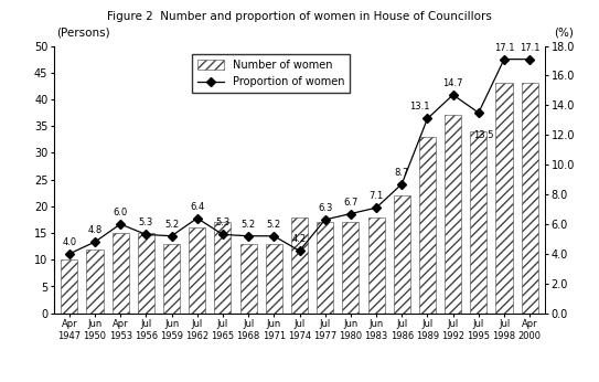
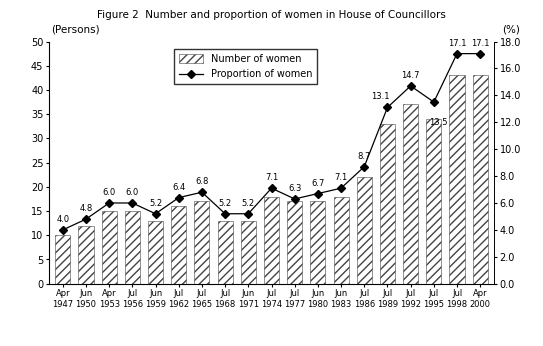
Proportion of women/Jul 1956: 5.3 -> 6.0
Proportion of women/Jul 1965: 5.3 -> 6.8
Proportion of women/Jul 1974: 4.2 -> 7.1
